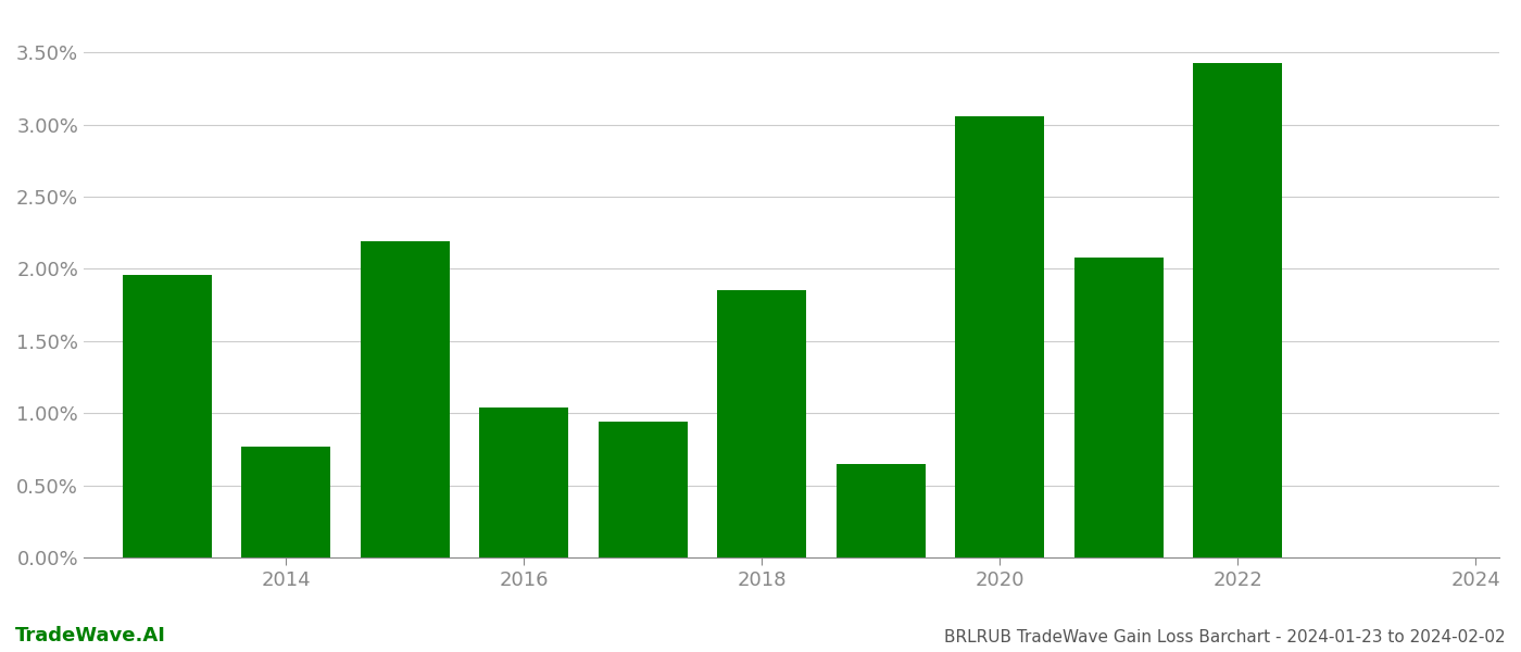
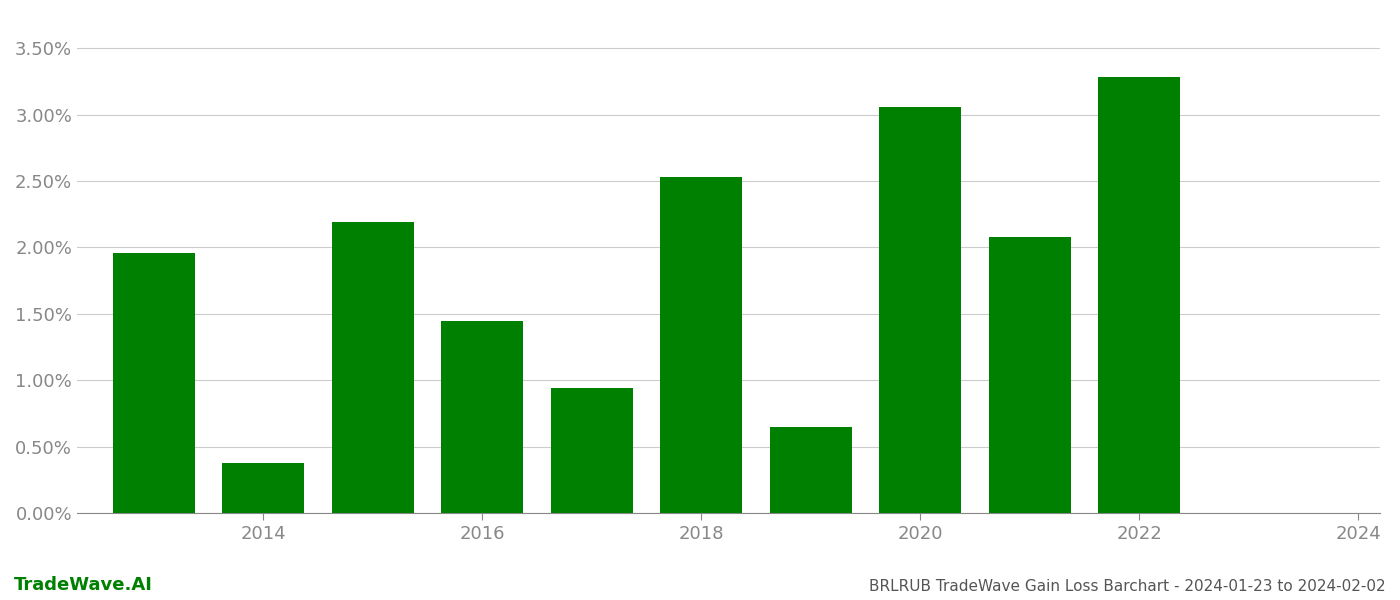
2014: 0.77% -> 0.38%
2016: 1.04% -> 1.45%
2018: 1.85% -> 2.53%
2022: 3.43% -> 3.28%
